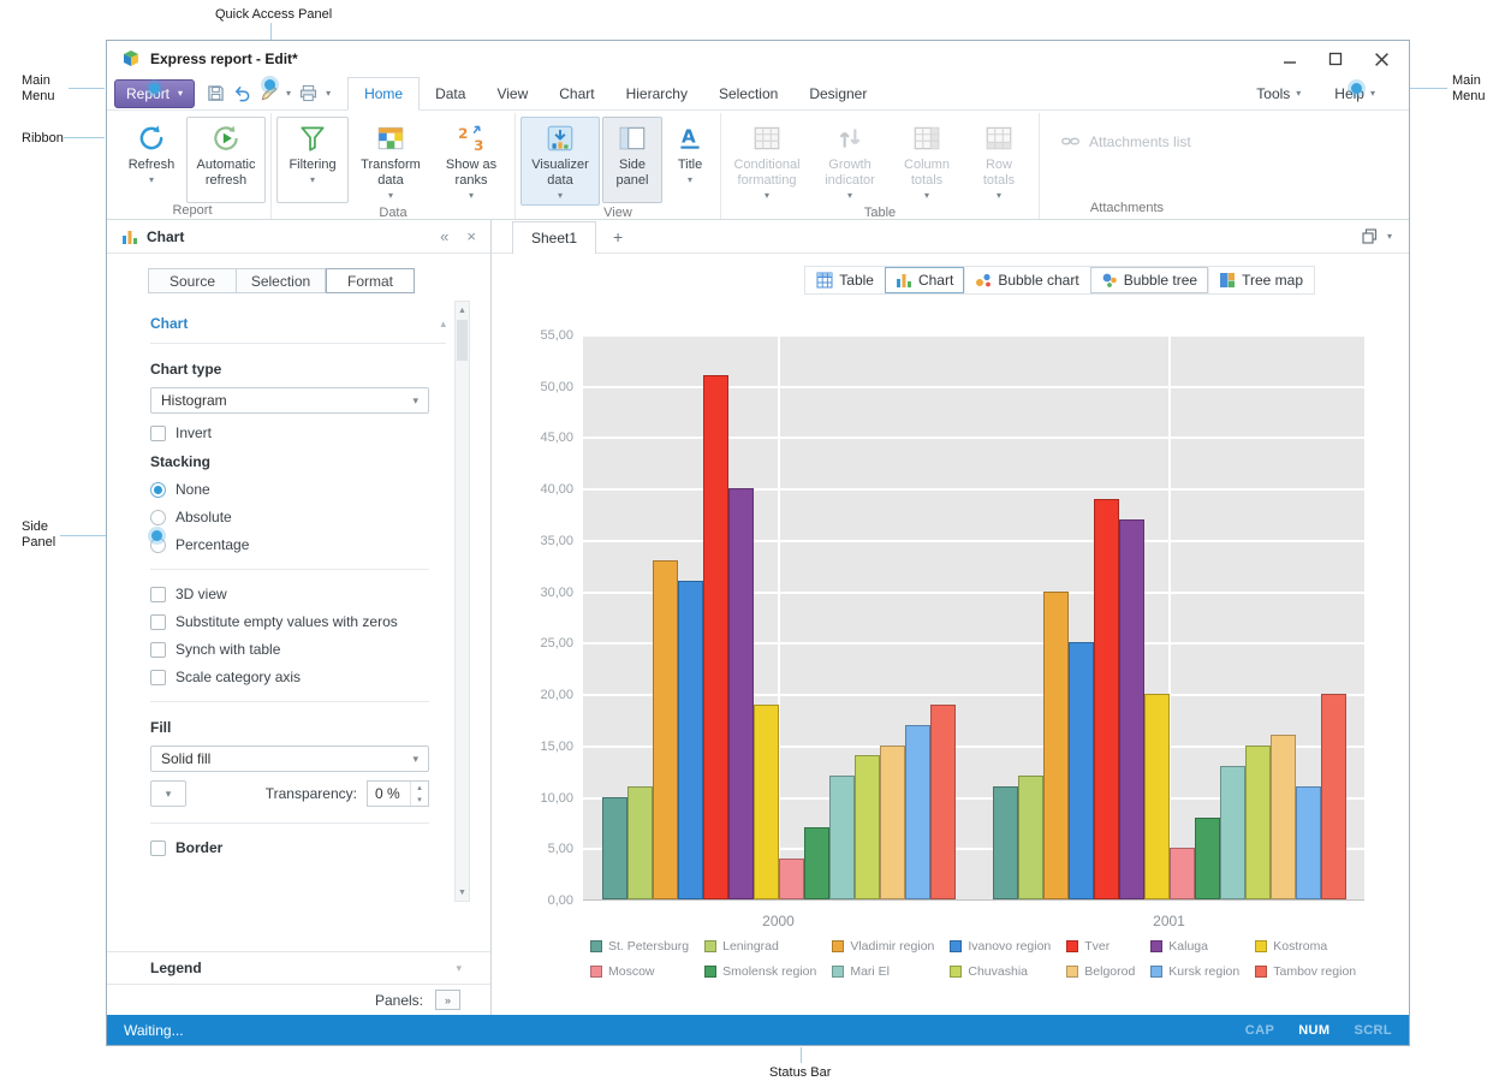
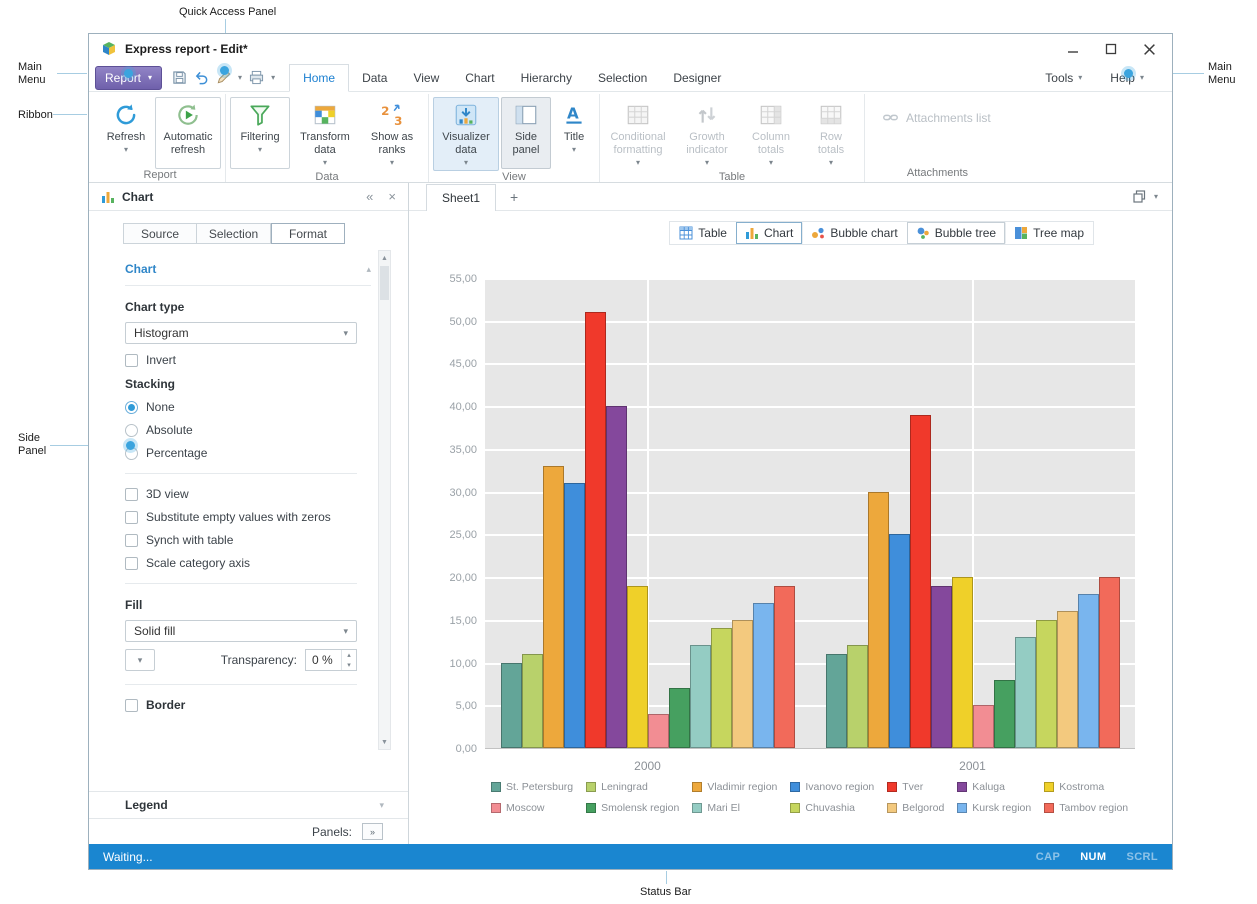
Kaluga/2001: 37 -> 19
Kursk region/2001: 11 -> 18
